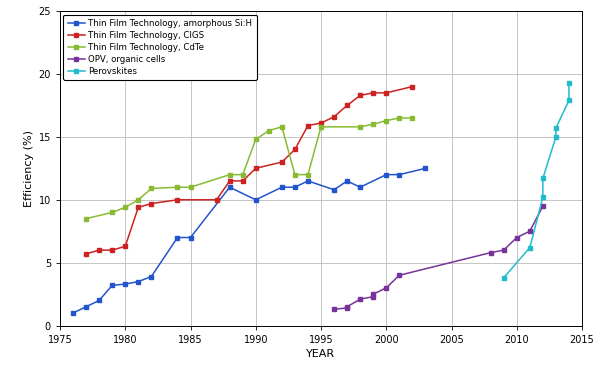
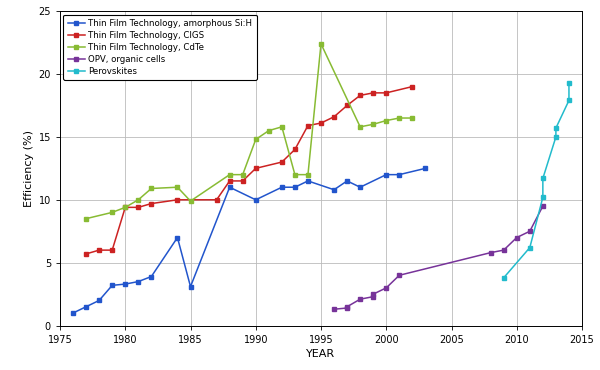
Thin Film Technology, CIGS/1980: 6.3 -> 9.4
Thin Film Technology, amorphous Si:H/1985: 7.0 -> 3.1
Thin Film Technology, CdTe/1985: 11.0 -> 9.9
Thin Film Technology, CdTe/1995: 15.8 -> 22.4
